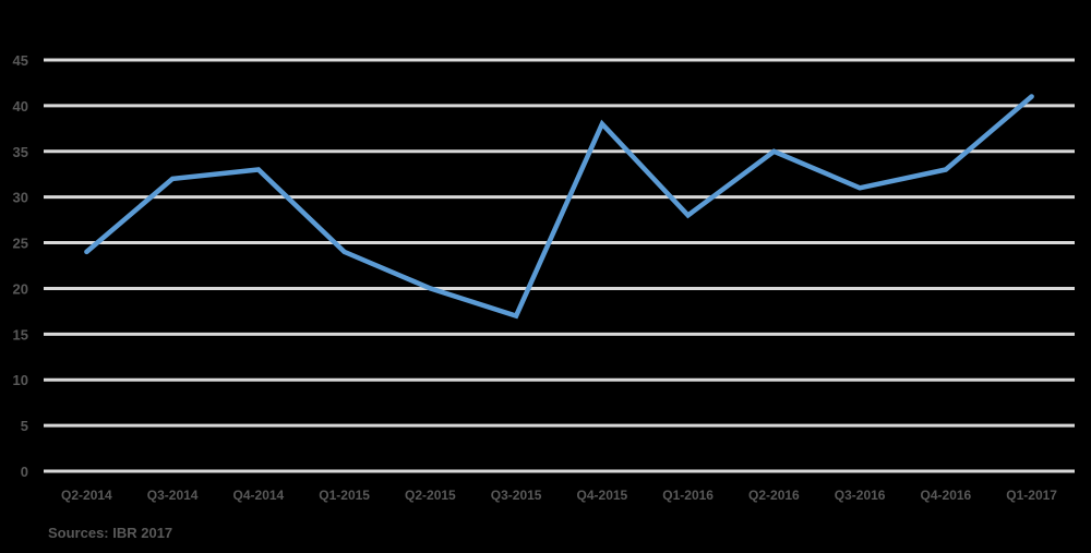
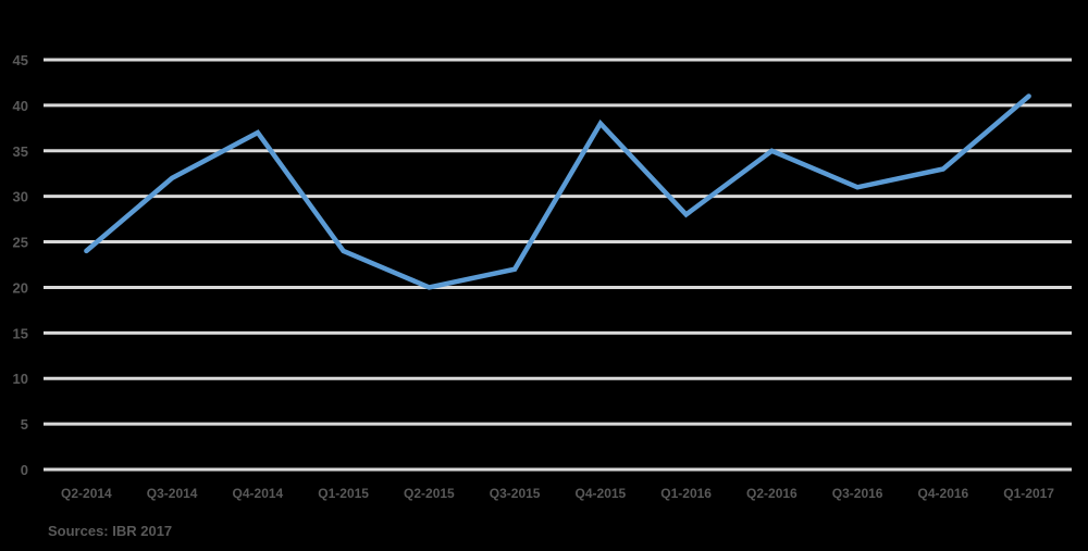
Q4-2014: 33 -> 37
Q3-2015: 17 -> 22
